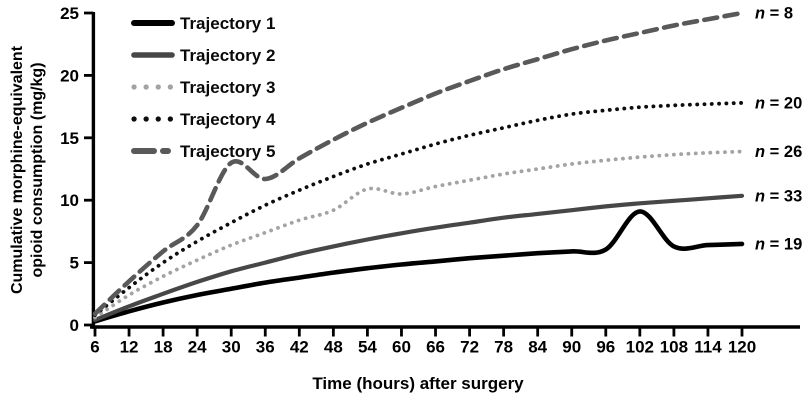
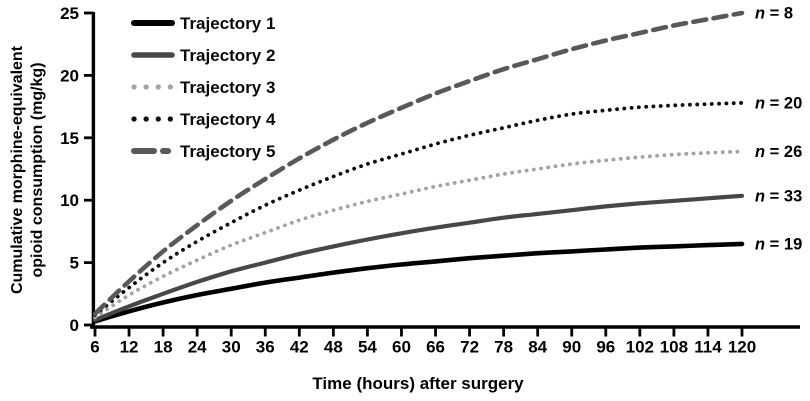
Trajectory 5/30: 13.0 -> 9.9
Trajectory 3/54: 10.9 -> 9.9
Trajectory 1/102: 9.1 -> 6.2
